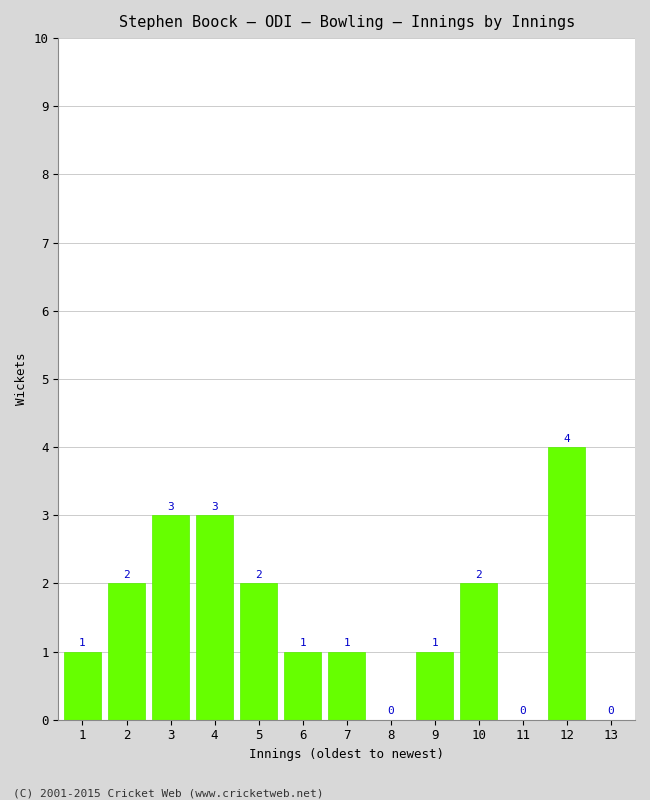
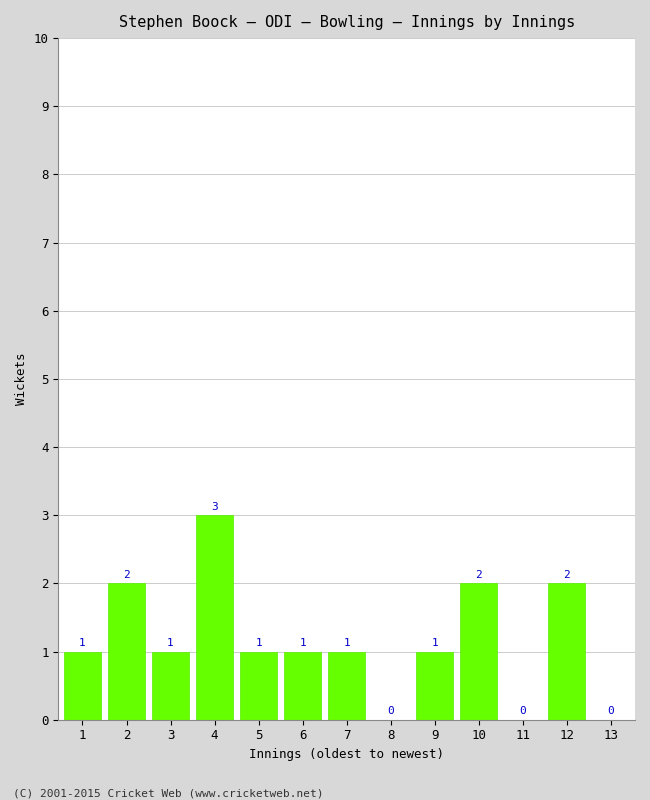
3: 3 -> 1
5: 2 -> 1
12: 4 -> 2
